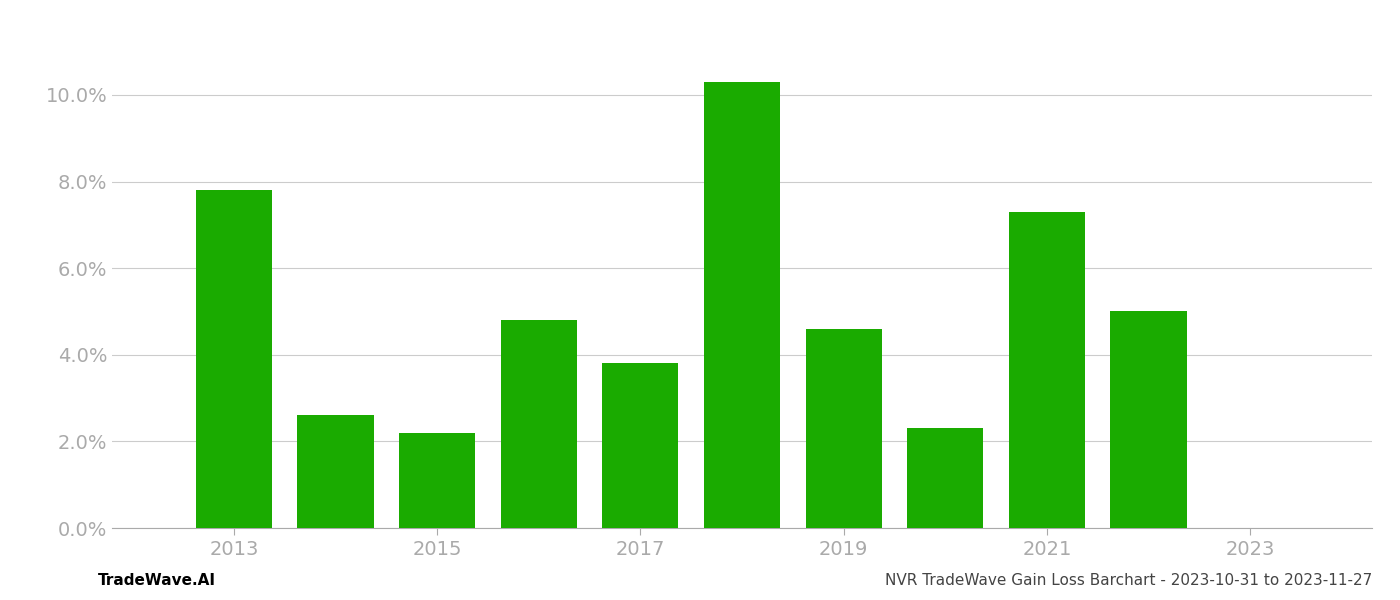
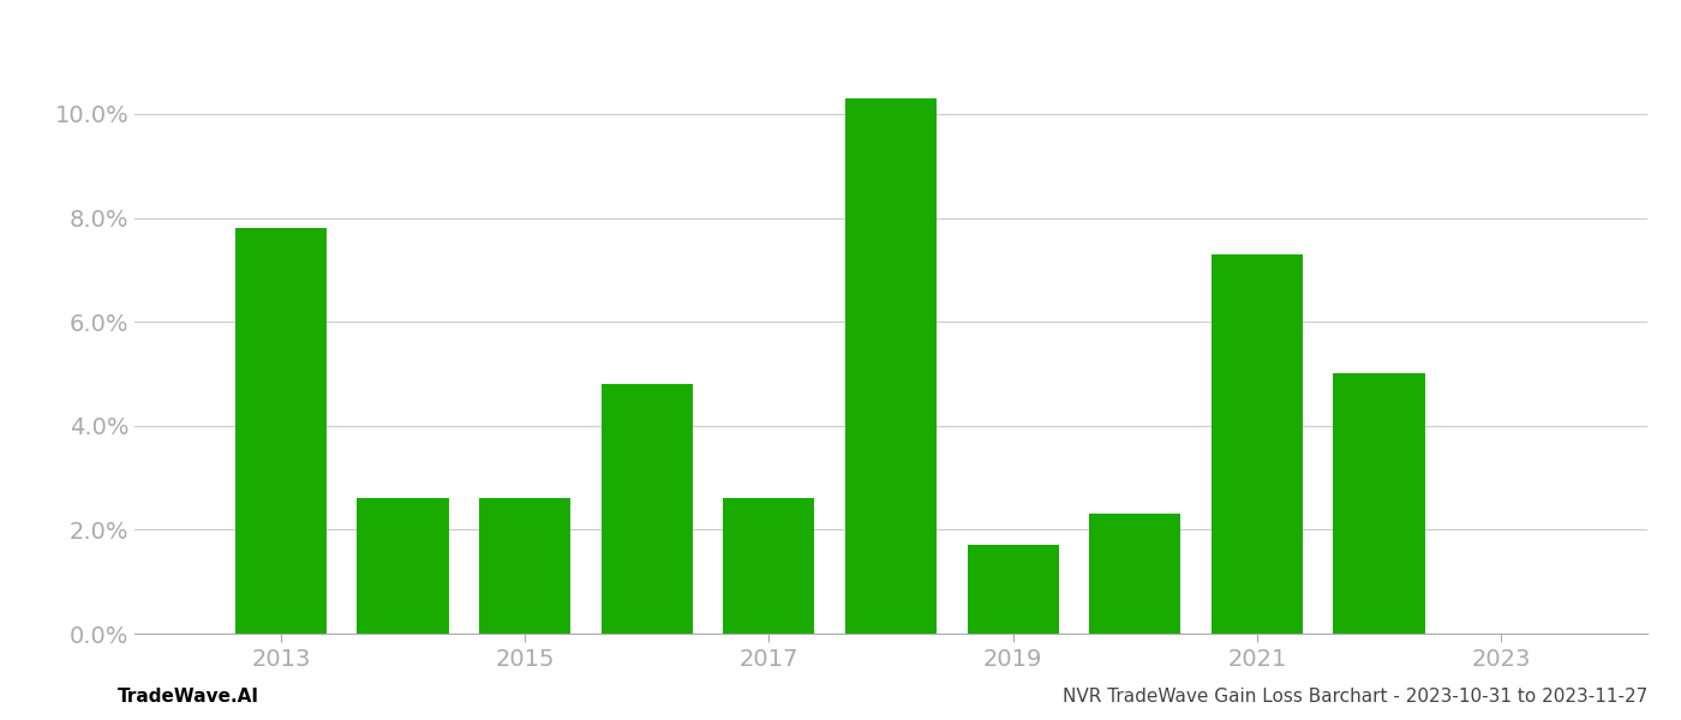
2015: 2.2% -> 2.6%
2017: 3.8% -> 2.6%
2019: 4.6% -> 1.7%
